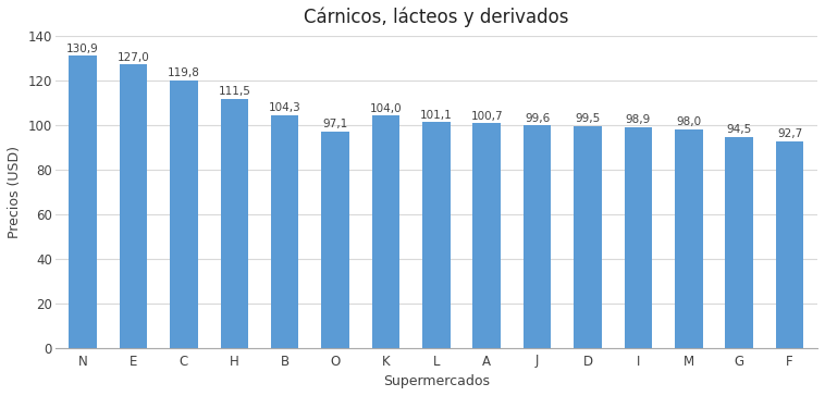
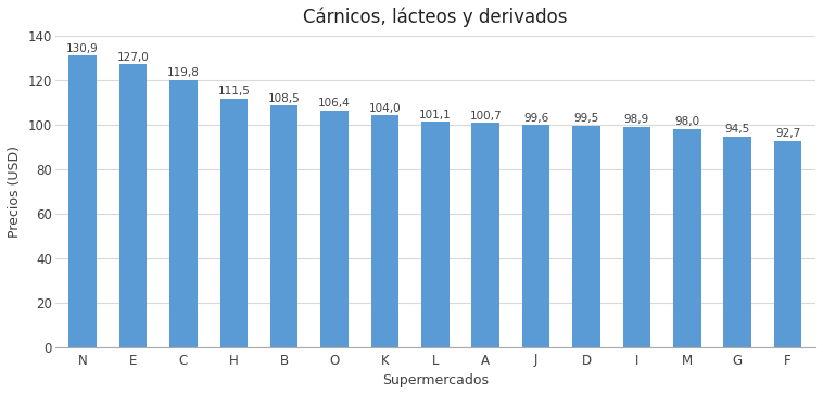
B: 104,3 -> 108,5
O: 97,1 -> 106,4
